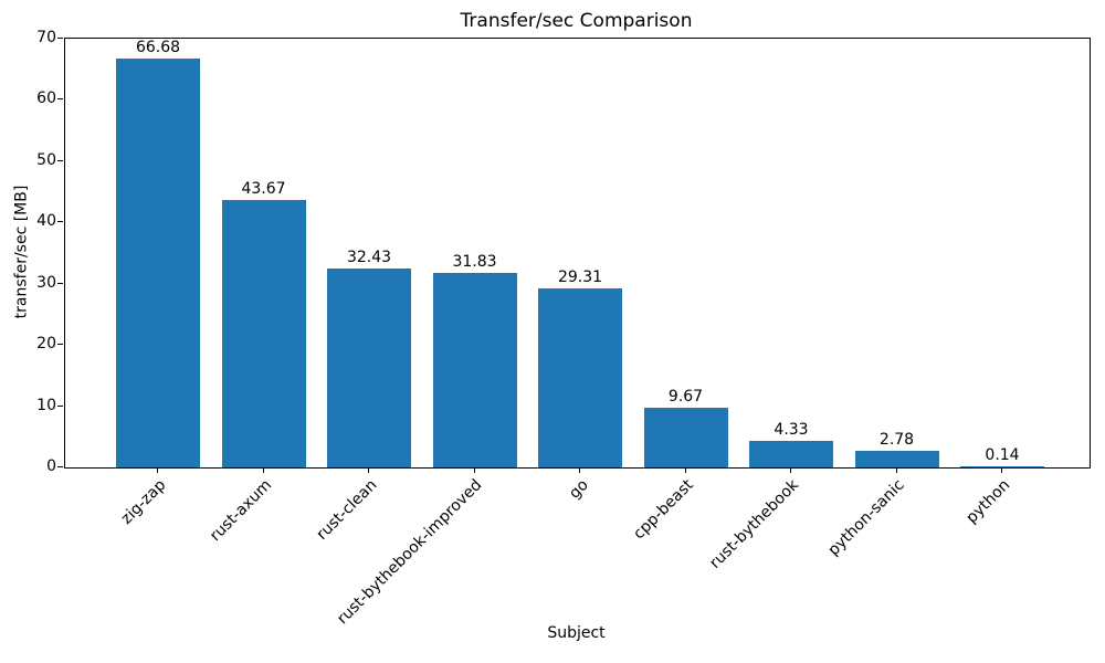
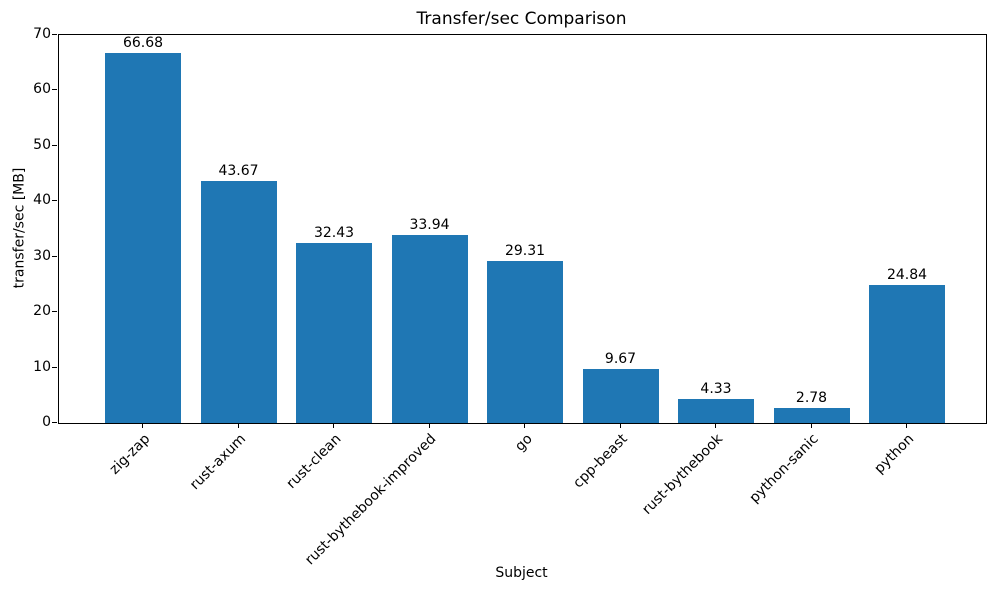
rust-bythebook-improved: 31.83 -> 33.94
python: 0.14 -> 24.84
